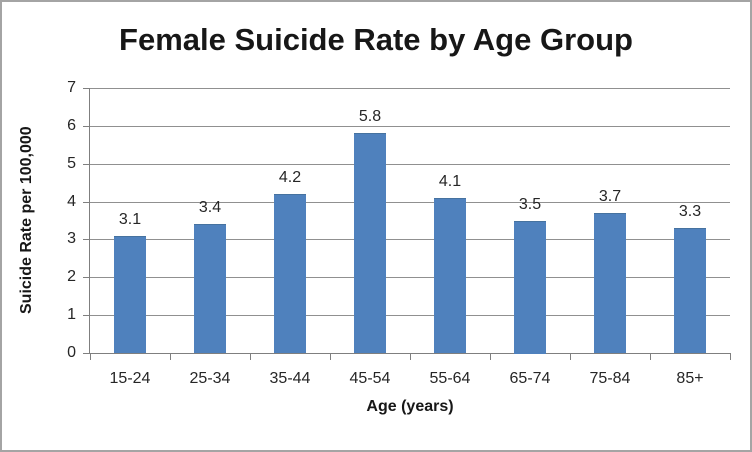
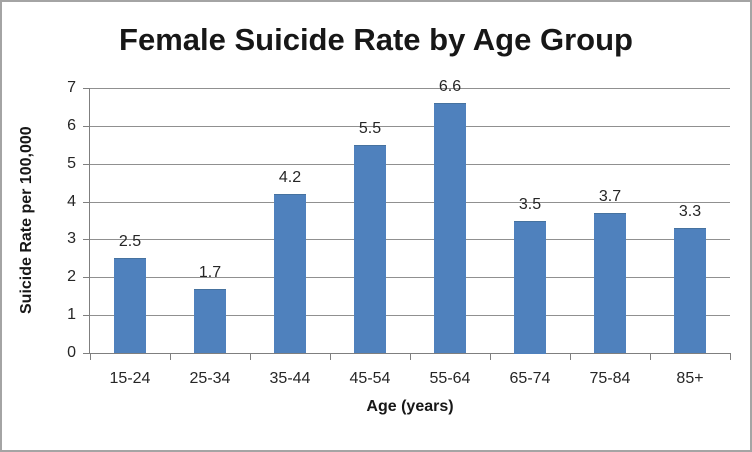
15-24: 3.1 -> 2.5
25-34: 3.4 -> 1.7
45-54: 5.8 -> 5.5
55-64: 4.1 -> 6.6
